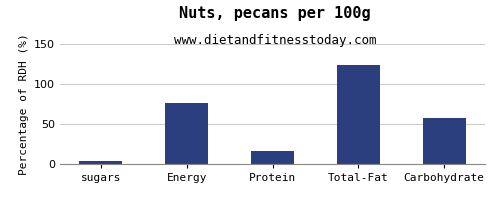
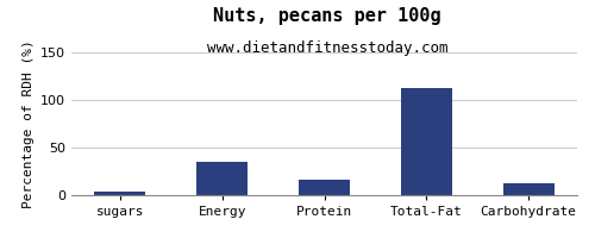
Energy: 76 -> 35
Total-Fat: 124 -> 113
Carbohydrate: 58 -> 12
